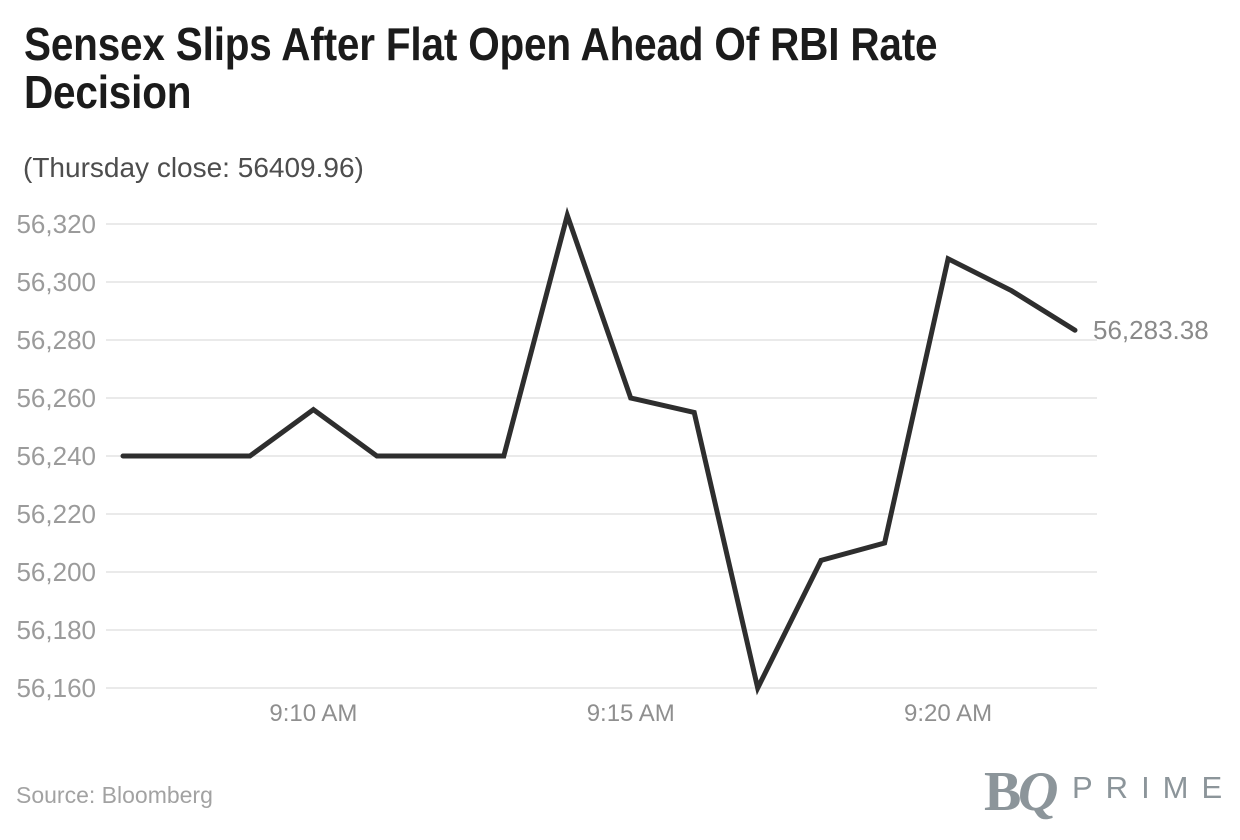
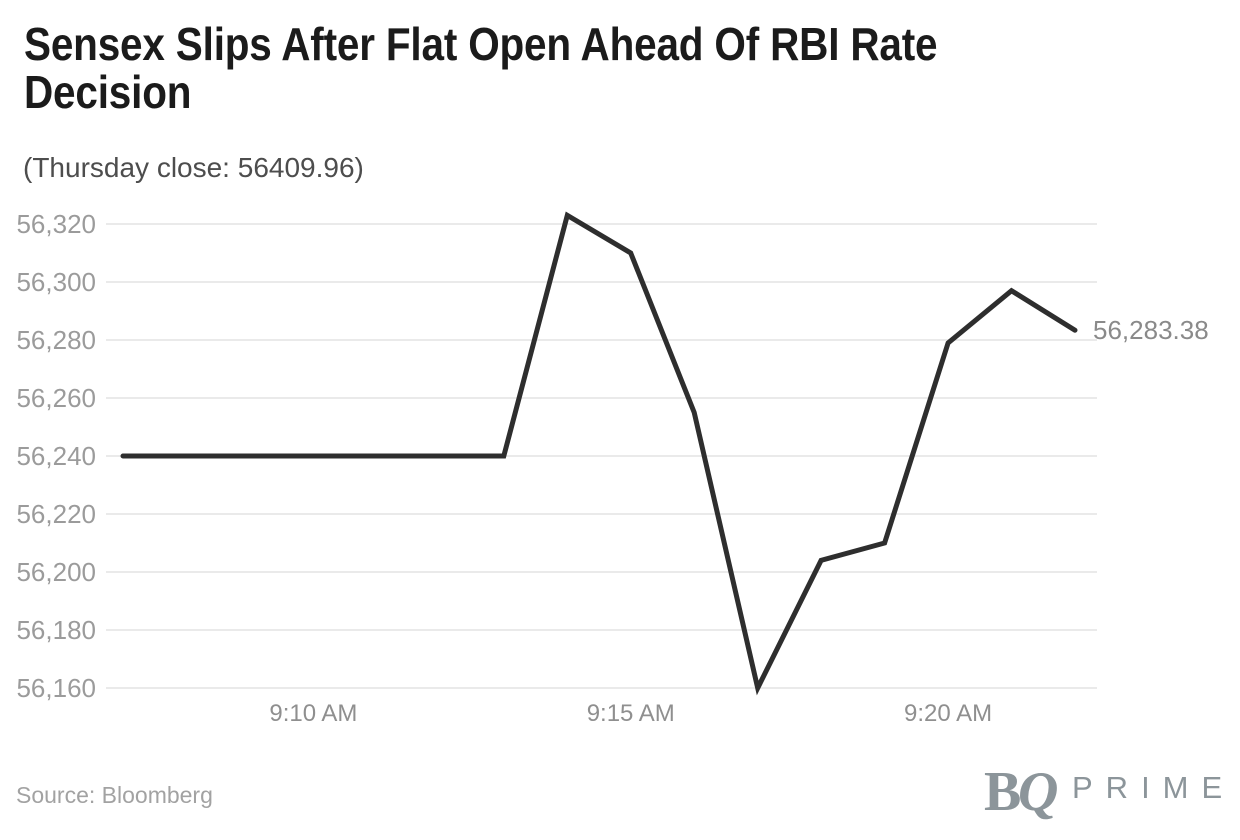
9:10 AM: 56256 -> 56240
9:15 AM: 56260 -> 56310
9:20 AM: 56308 -> 56279
